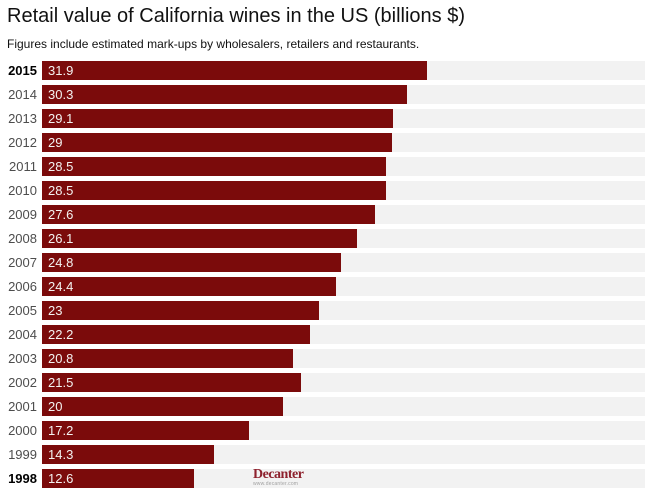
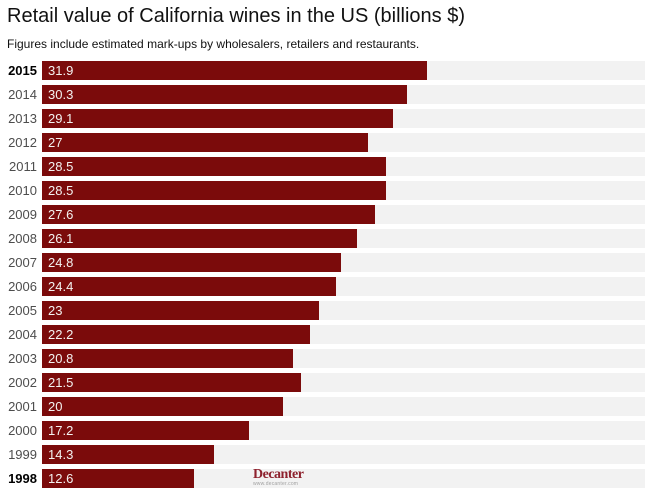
2012: 29 -> 27
